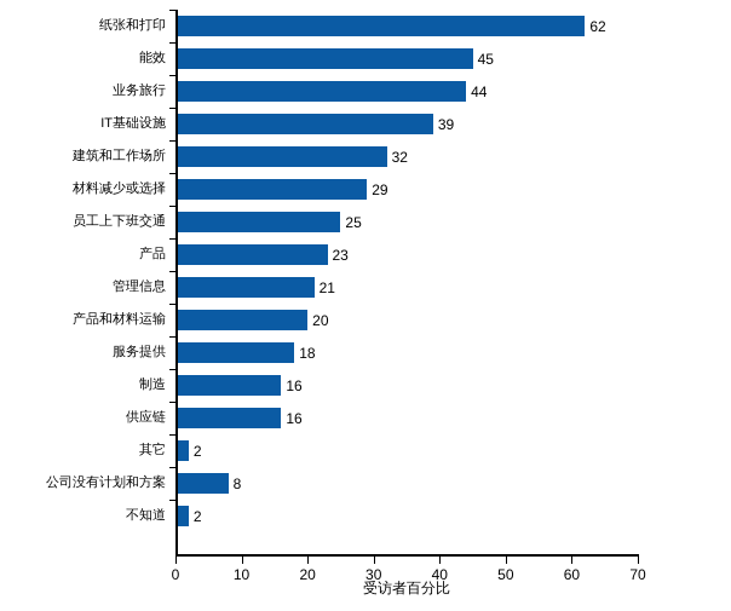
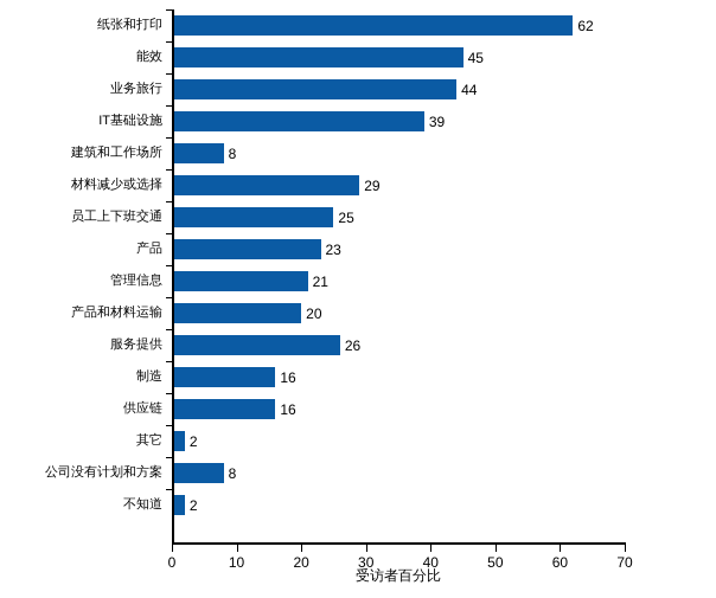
建筑和工作场所: 32 -> 8
服务提供: 18 -> 26
